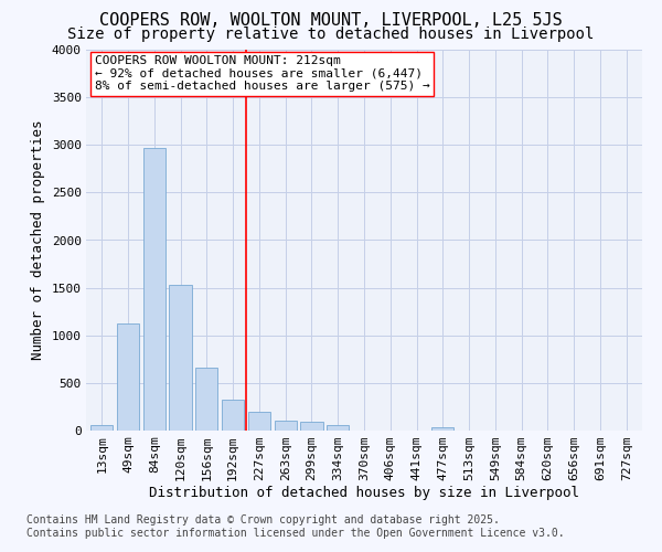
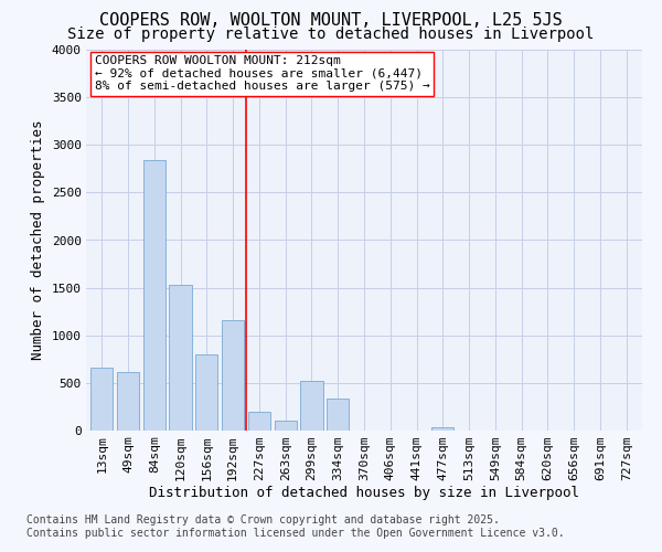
13sqm: 60 -> 660
49sqm: 1120 -> 620
84sqm: 2970 -> 2840
156sqm: 660 -> 800
192sqm: 330 -> 1160
299sqm: 90 -> 520
334sqm: 60 -> 340
